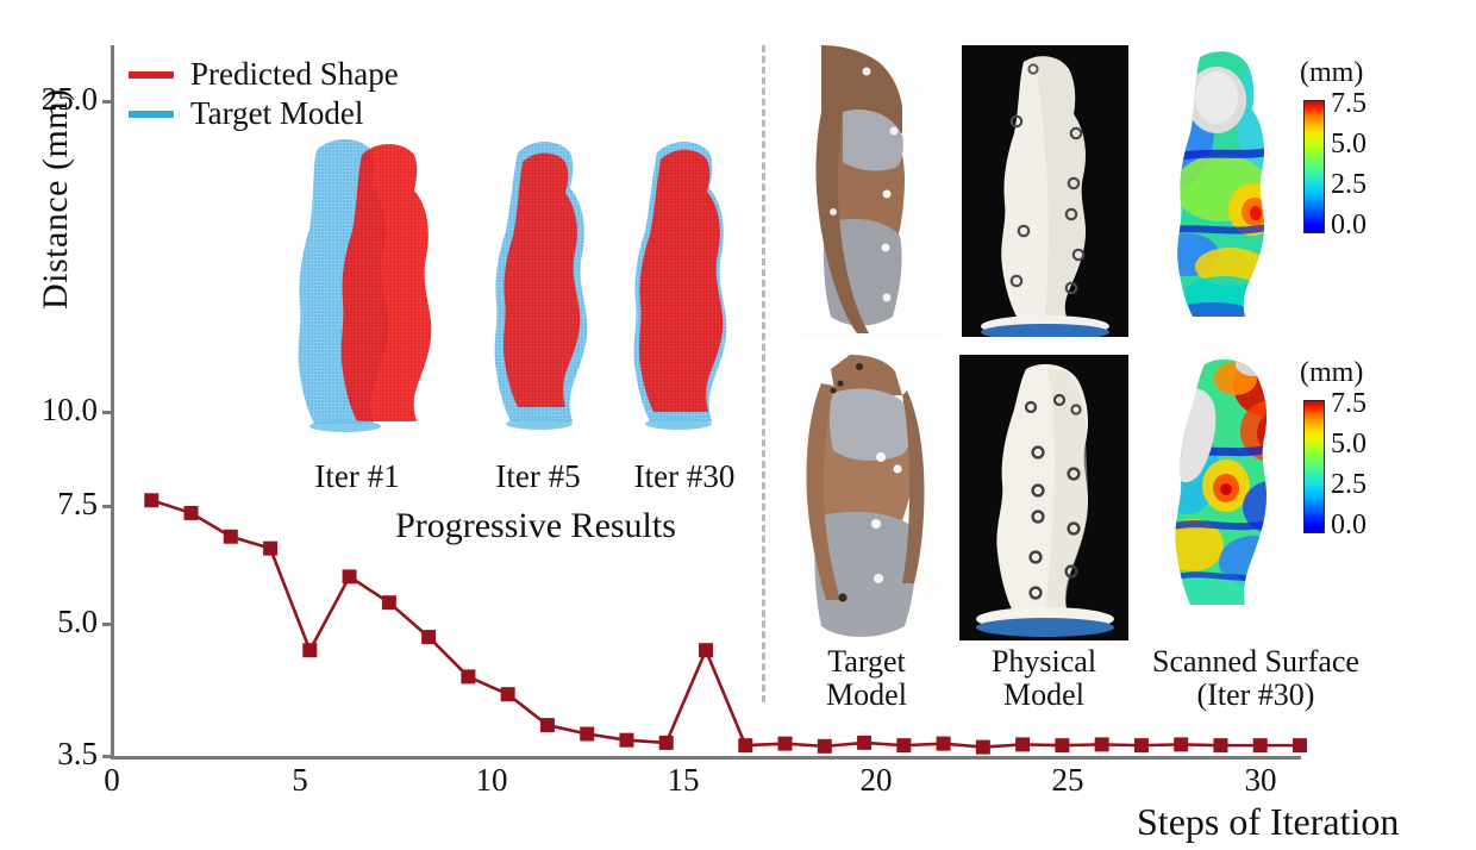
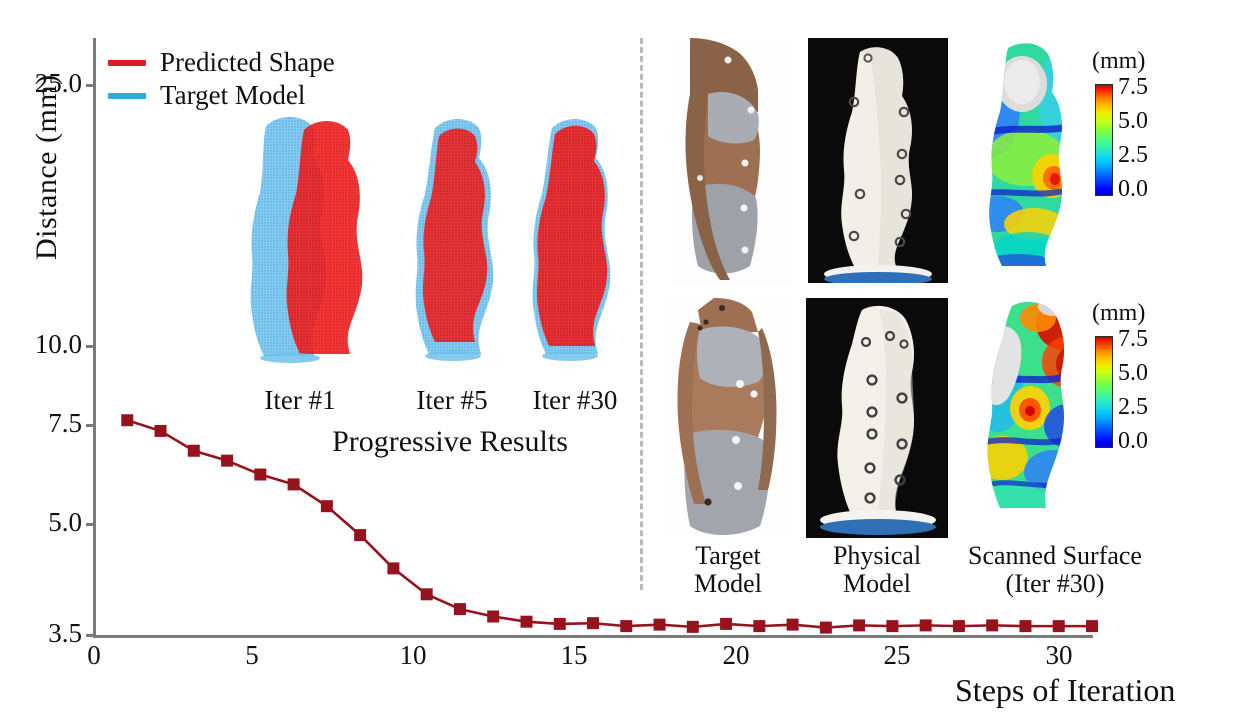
5: 4.7 -> 6.2
10: 4.2 -> 4.0
15: 4.7 -> 3.7
